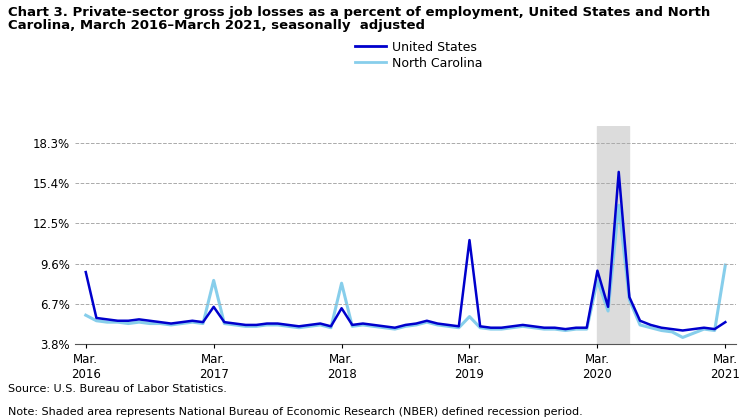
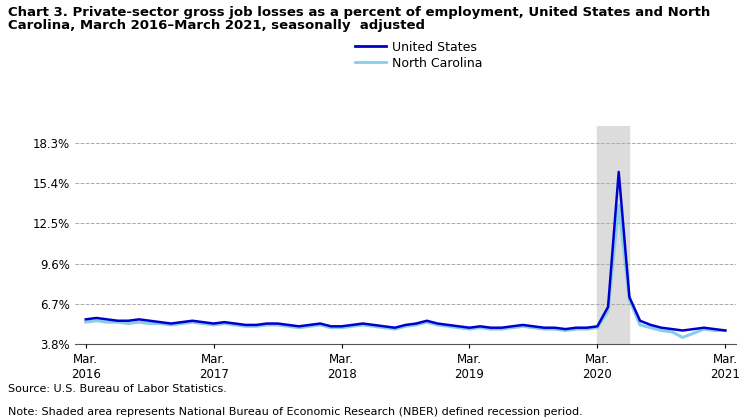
United States/Mar. 2016: 9.0% -> 5.6%
North Carolina/Mar. 2016: 5.9% -> 5.4%
United States/Mar. 2017: 6.5% -> 5.3%
North Carolina/Mar. 2017: 8.4% -> 5.2%
United States/Mar. 2018: 6.4% -> 5.1%
North Carolina/Mar. 2018: 8.2% -> 5.0%
United States/Mar. 2019: 11.3% -> 5.0%
North Carolina/Mar. 2019: 5.8% -> 4.9%
United States/Mar. 2020: 9.1% -> 5.1%
North Carolina/Mar. 2020: 8.4% -> 5.0%
United States/Mar. 2021: 5.4% -> 4.8%
North Carolina/Mar. 2021: 9.5% -> 4.8%
